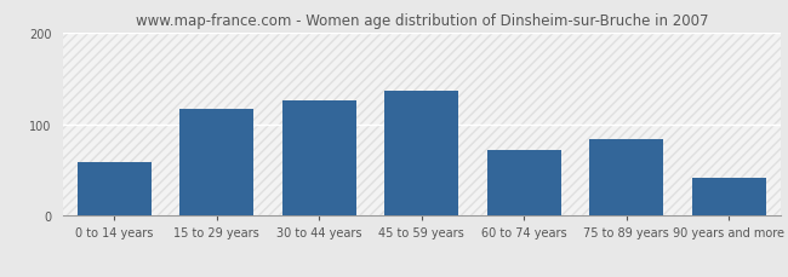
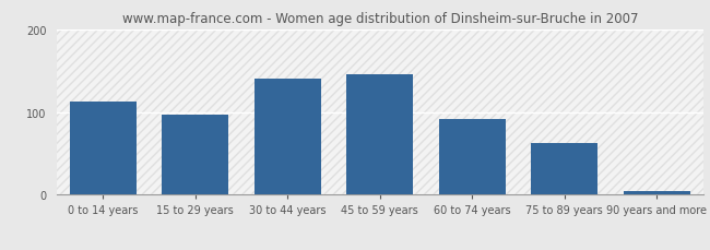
0 to 14 years: 58 -> 113
15 to 29 years: 116 -> 97
30 to 44 years: 126 -> 140
45 to 59 years: 136 -> 145
60 to 74 years: 72 -> 92
75 to 89 years: 84 -> 62
90 years and more: 42 -> 5
